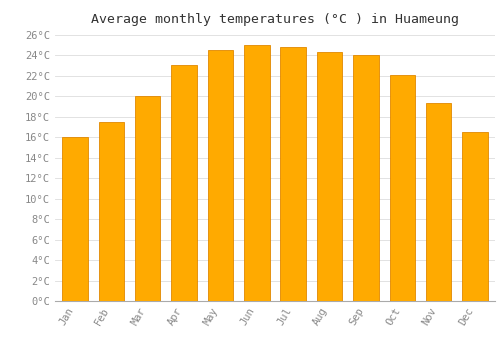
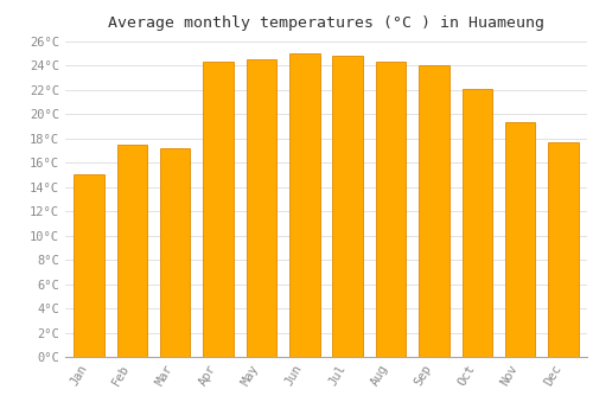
Jan: 16.0°C -> 15.0°C
Mar: 20.0°C -> 17.2°C
Apr: 23.0°C -> 24.3°C
Dec: 16.5°C -> 17.7°C
